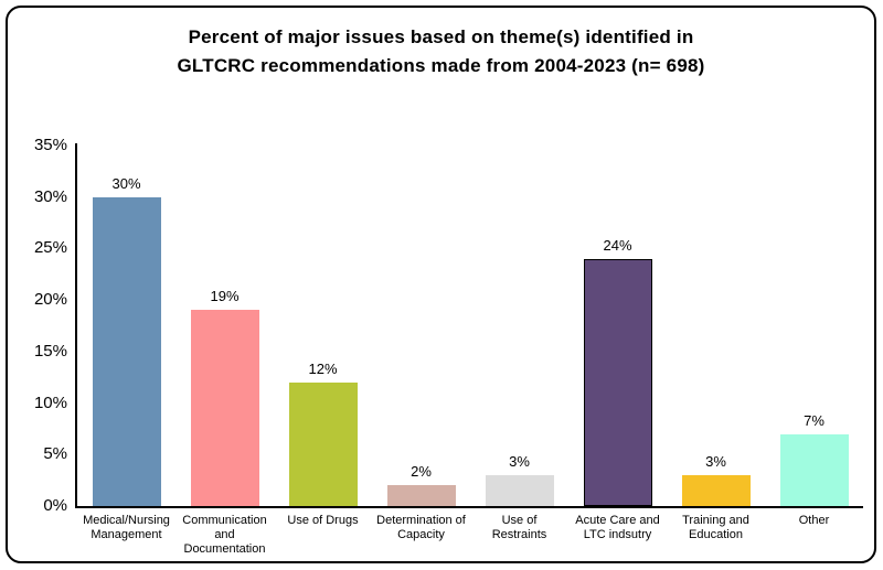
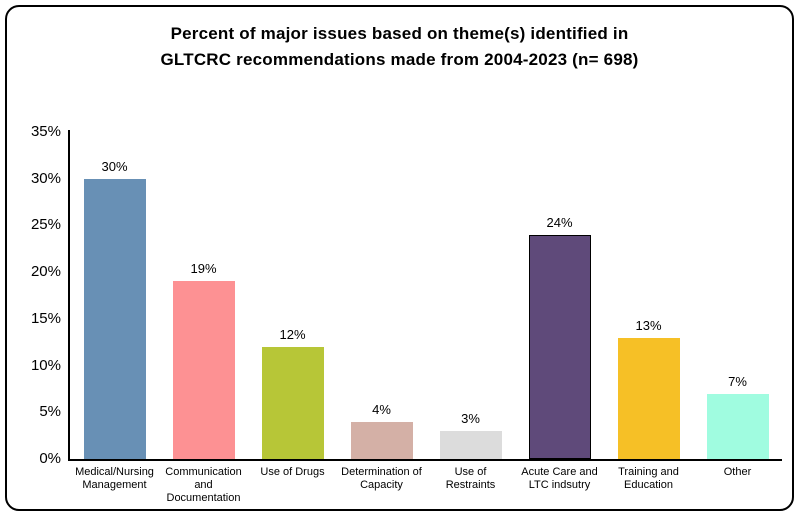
Determination of Capacity: 2% -> 4%
Training and Education: 3% -> 13%
